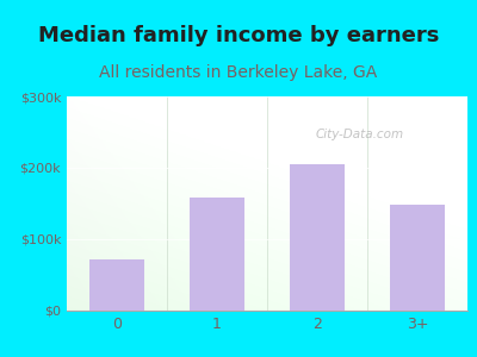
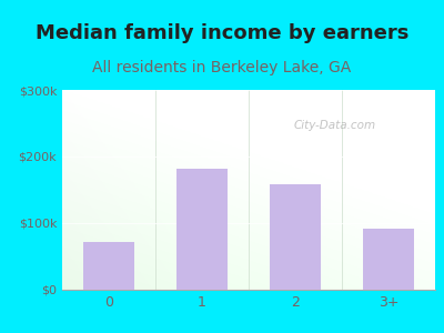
1: $158k -> $182k
2: $205k -> $158k
3+: $148k -> $92k
